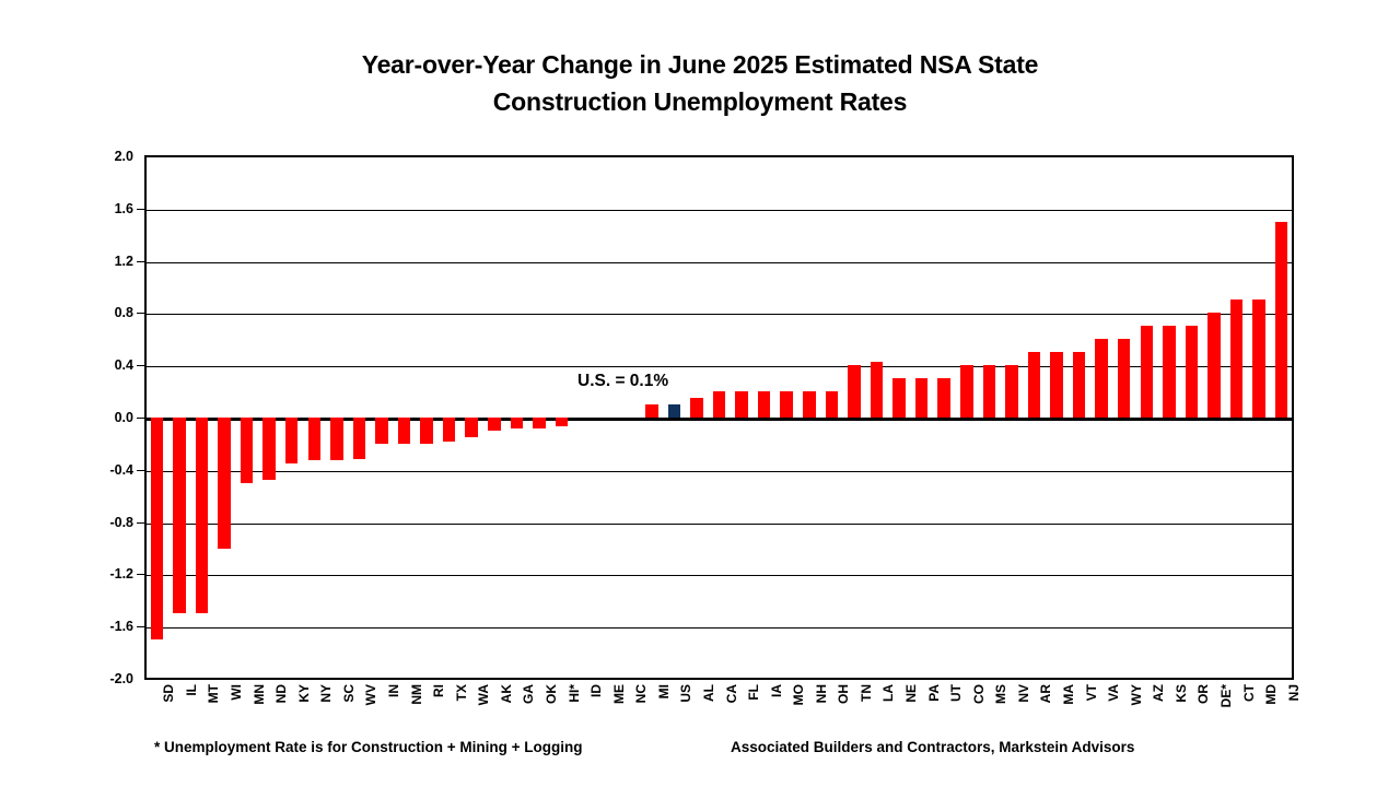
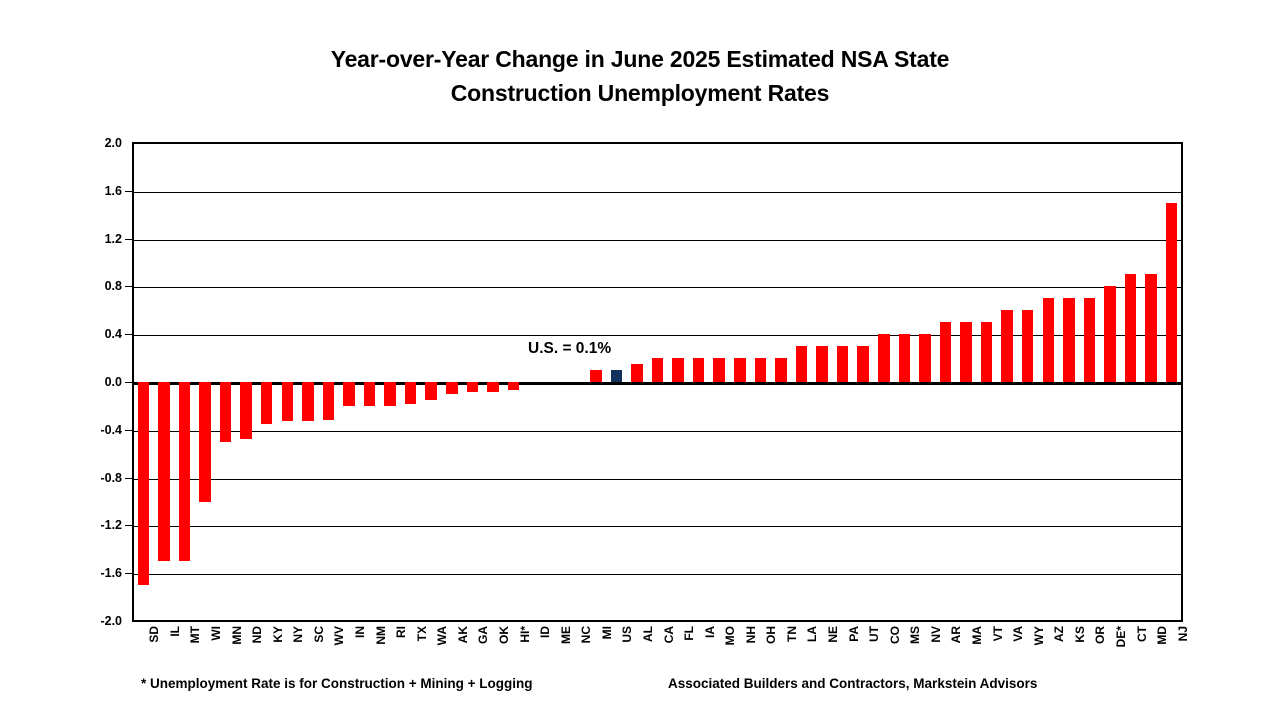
TN: 0.40 -> 0.20
LA: 0.43 -> 0.30
